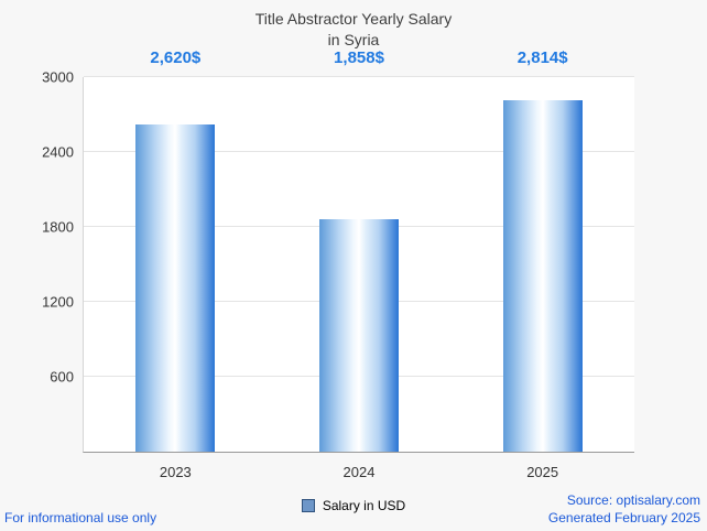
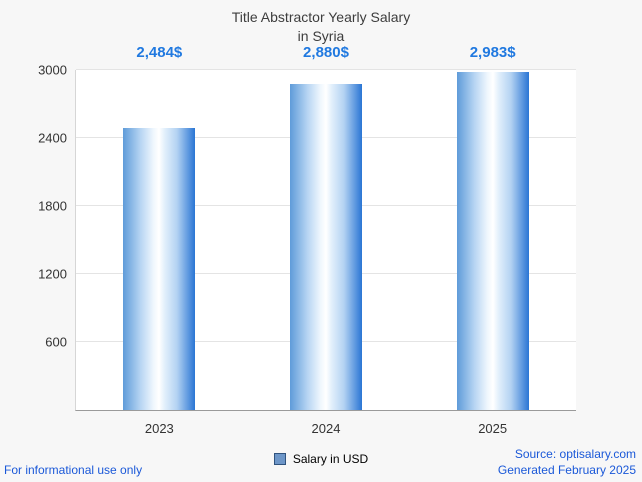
2023: 2,620 -> 2,484
2024: 1,858 -> 2,880
2025: 2,814 -> 2,983
